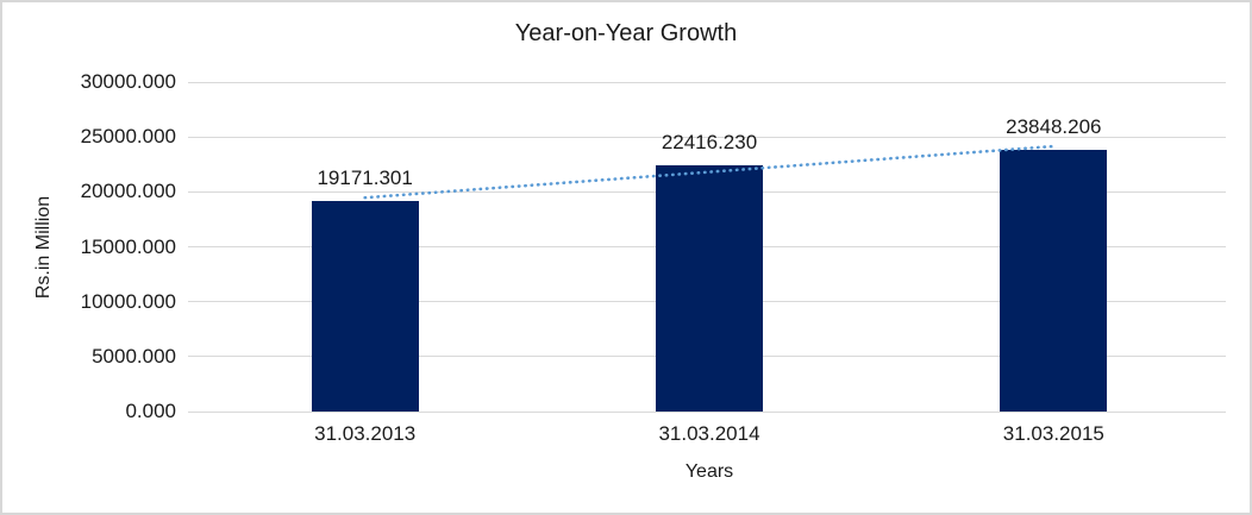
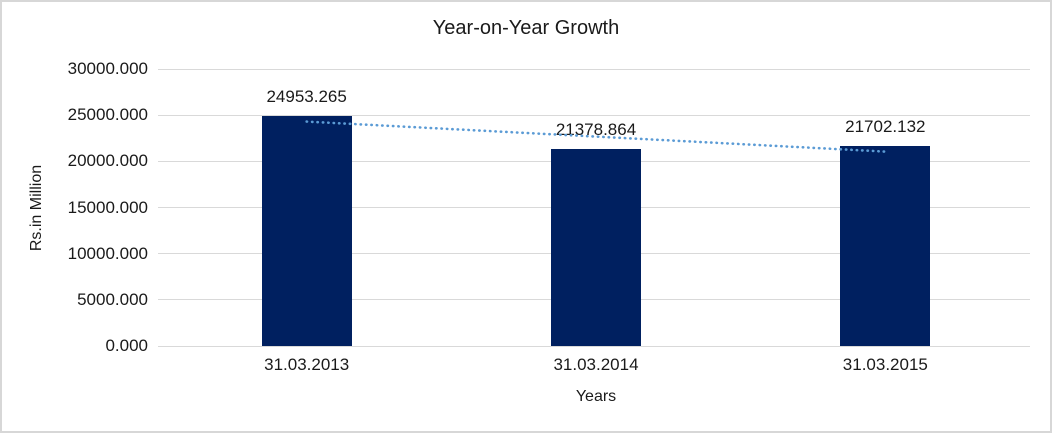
31.03.2013: 19171.301 -> 24953.265
31.03.2014: 22416.230 -> 21378.864
31.03.2015: 23848.206 -> 21702.132
